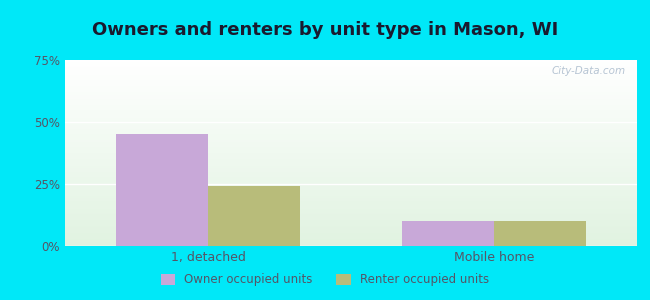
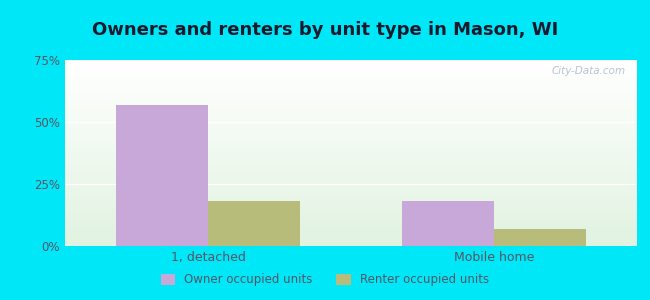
Owner occupied units/1, detached: 45% -> 57%
Renter occupied units/1, detached: 24% -> 18%
Owner occupied units/Mobile home: 10% -> 18%
Renter occupied units/Mobile home: 10% -> 7%
